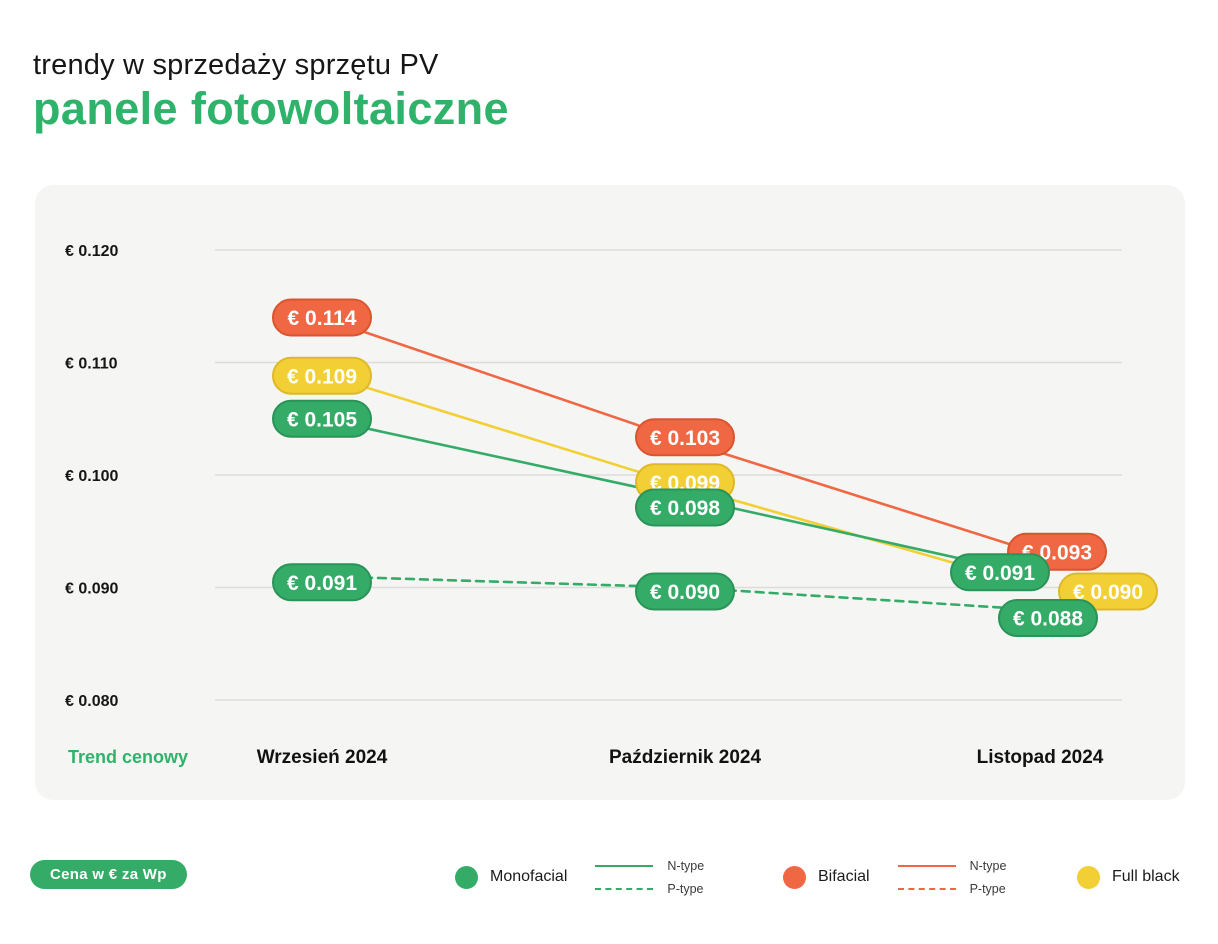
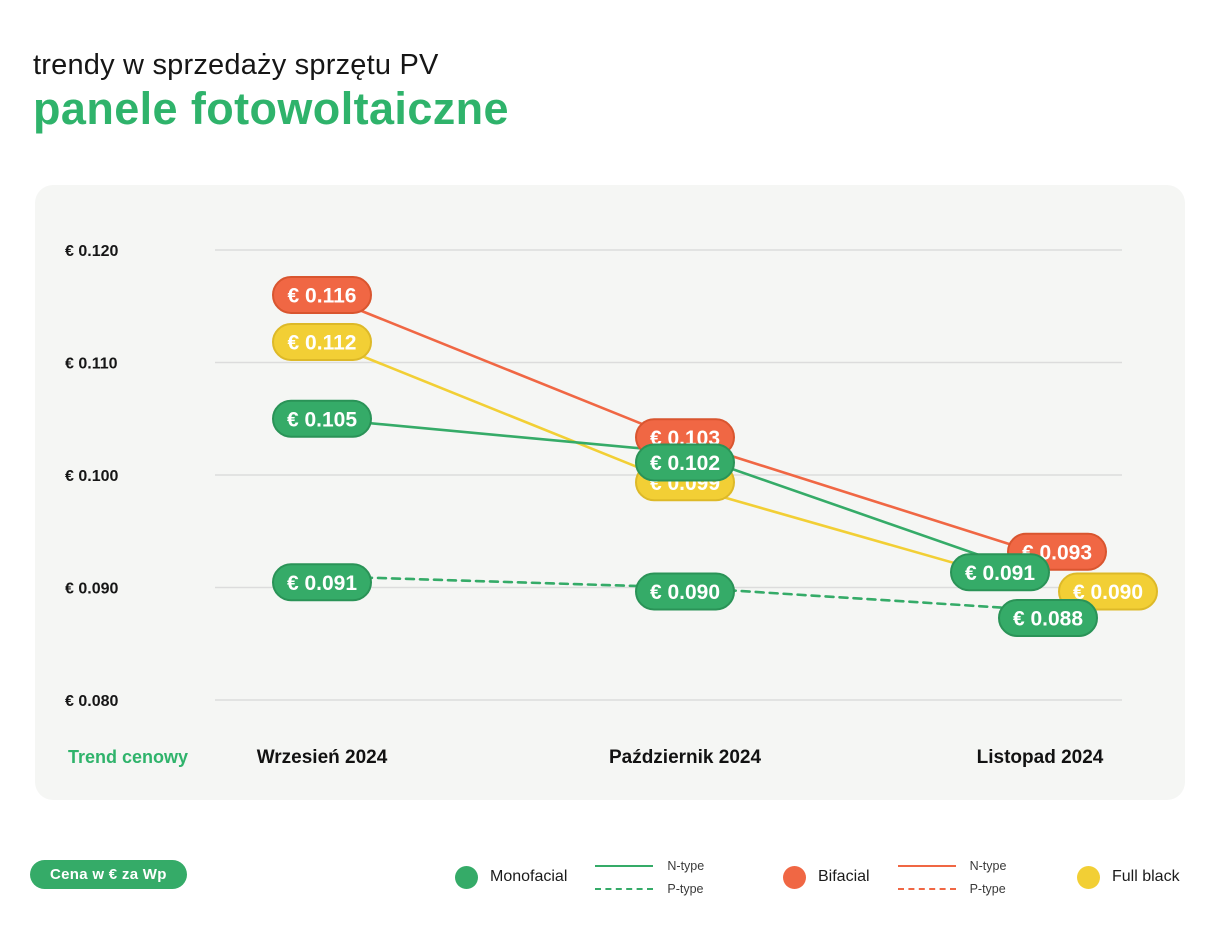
Bifacial N-type/Wrzesień 2024: 0.114 -> 0.116
Full black/Wrzesień 2024: 0.109 -> 0.112
Monofacial N-type/Październik 2024: 0.098 -> 0.102
